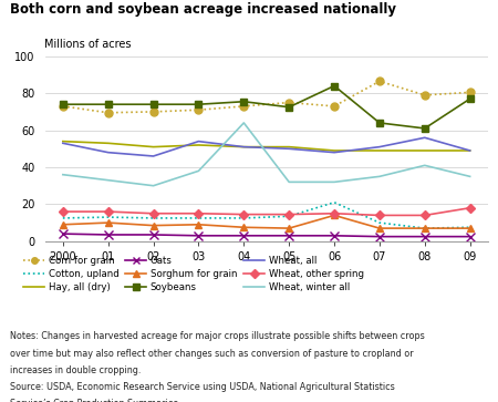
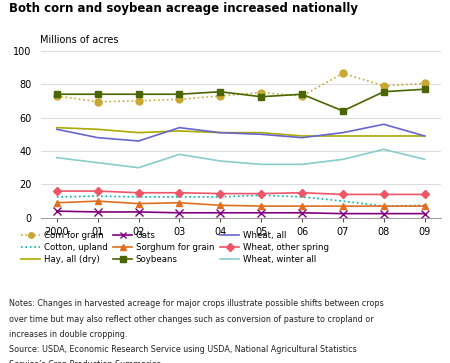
Wheat, winter all/04: 64 -> 34
Cotton, upland/06: 21 -> 12
Sorghum for grain/06: 14 -> 7
Soybeans/06: 84 -> 74
Soybeans/08: 61 -> 76
Wheat, other spring/09: 18 -> 14
